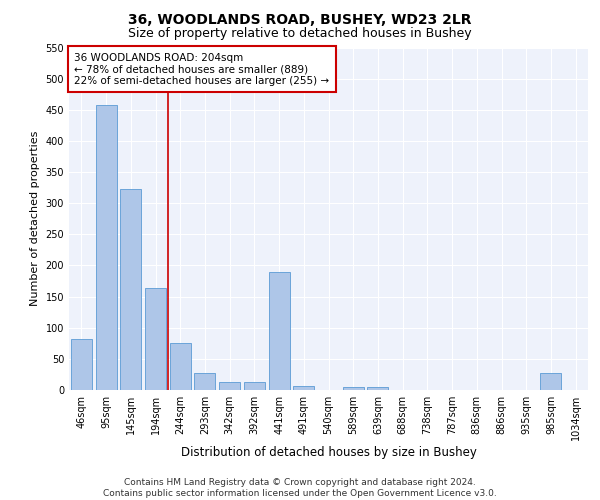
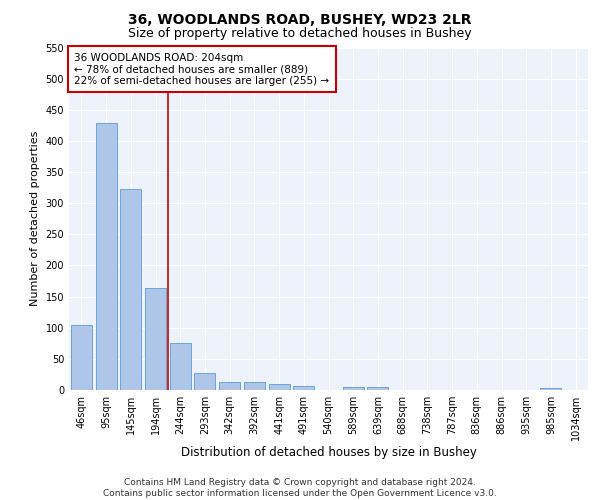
46sqm: 82 -> 105
95sqm: 458 -> 428
441sqm: 190 -> 10
985sqm: 28 -> 4
